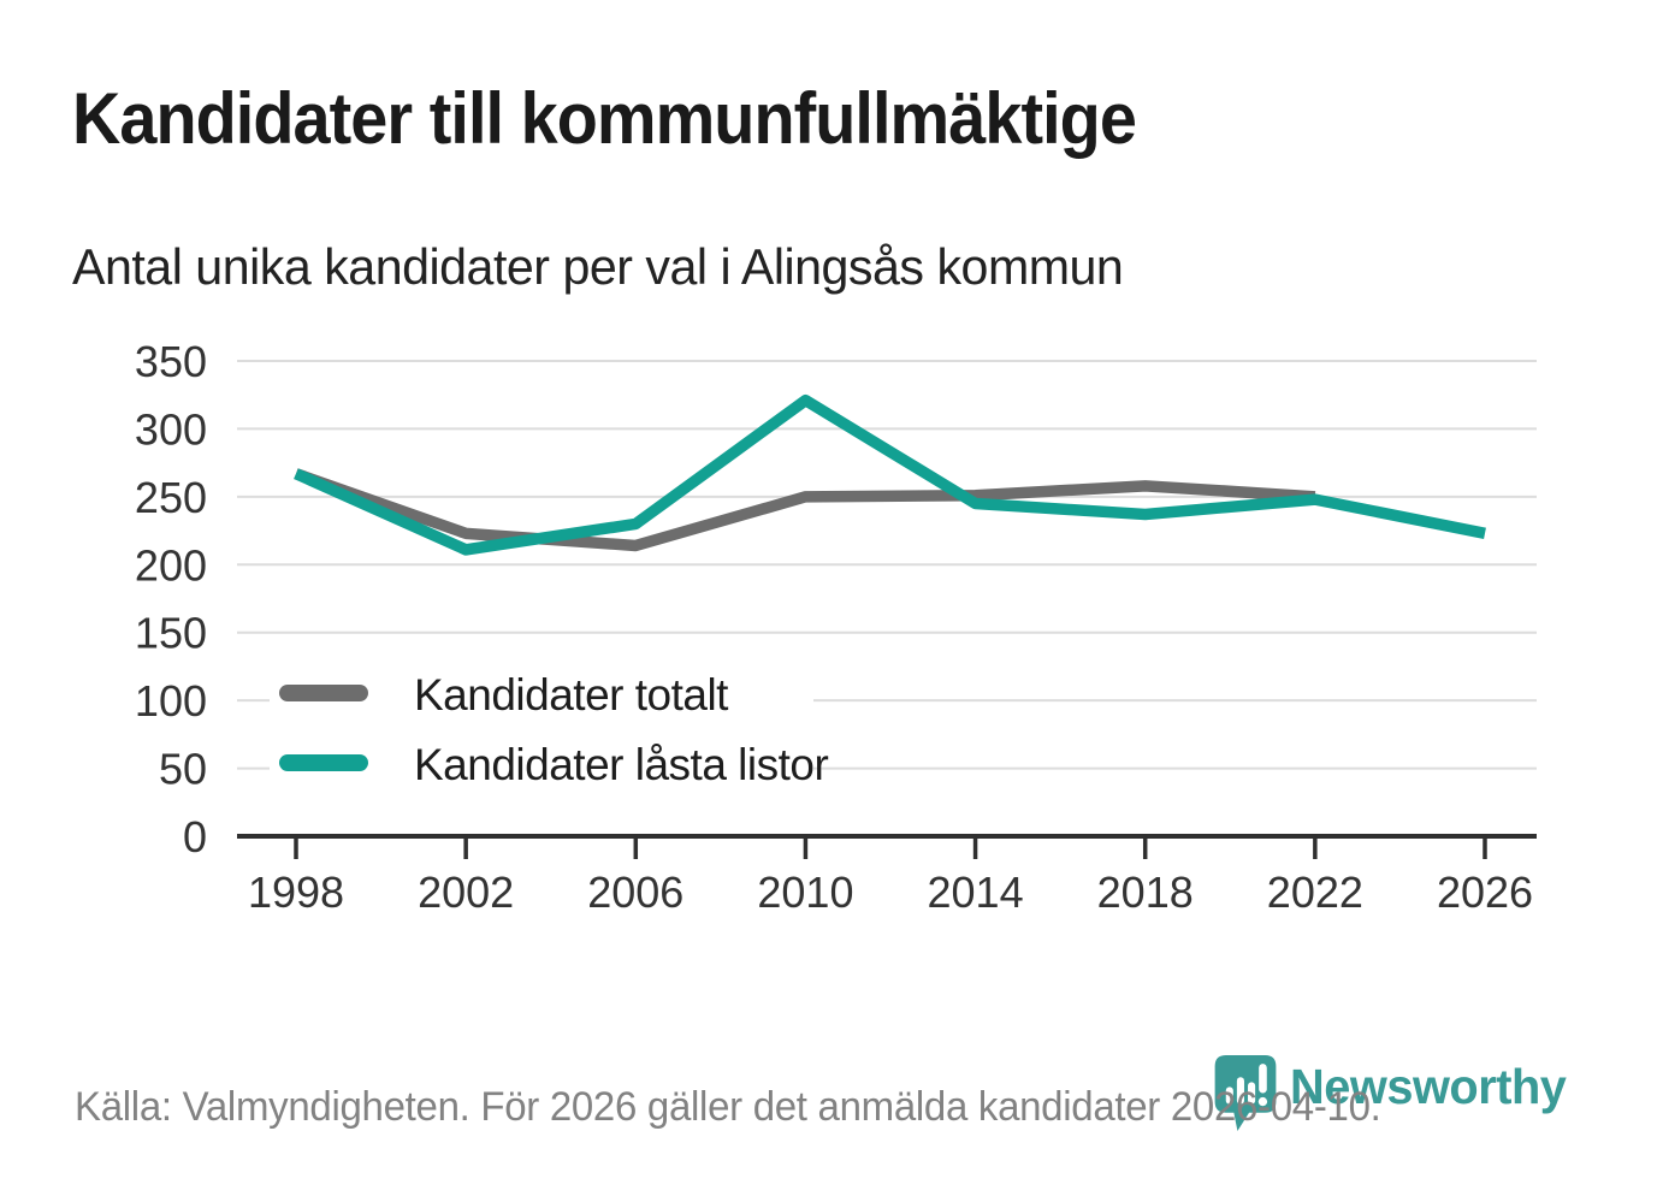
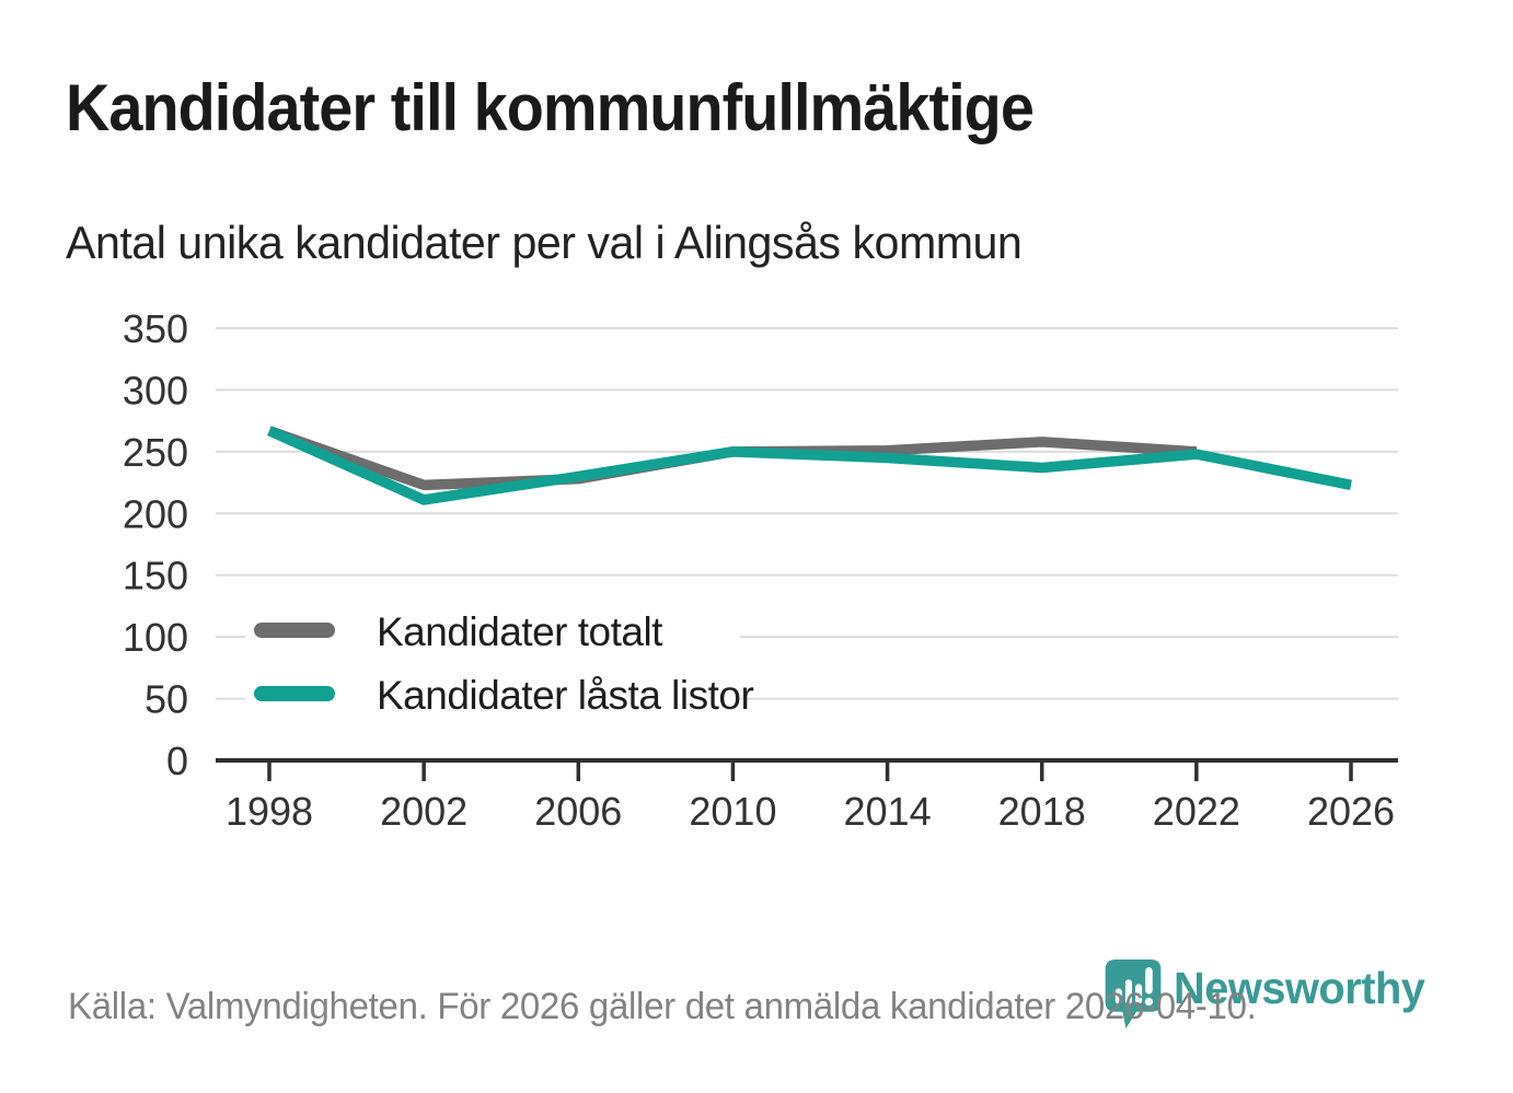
Kandidater totalt/2006: 214 -> 228
Kandidater låsta listor/2010: 321 -> 250
